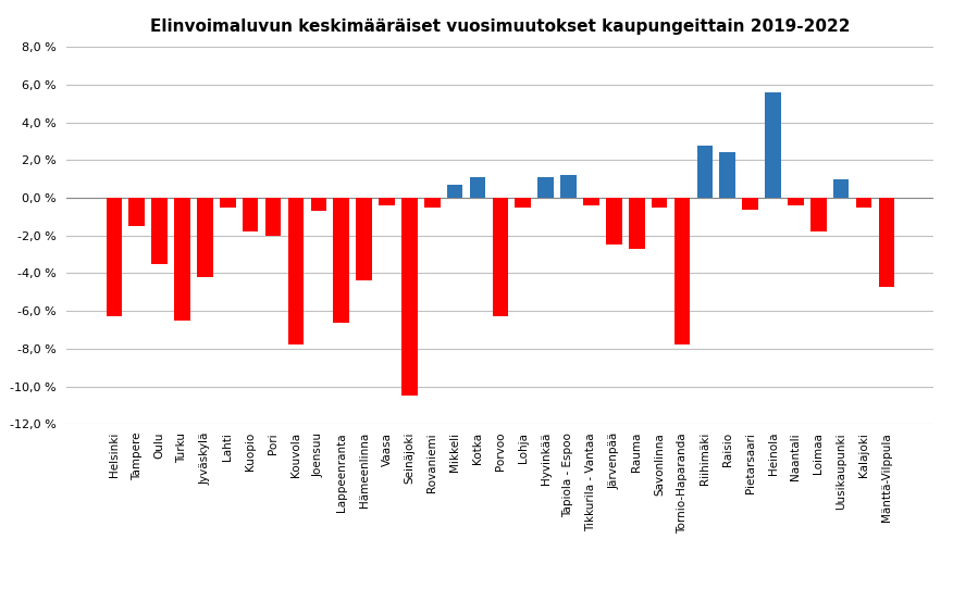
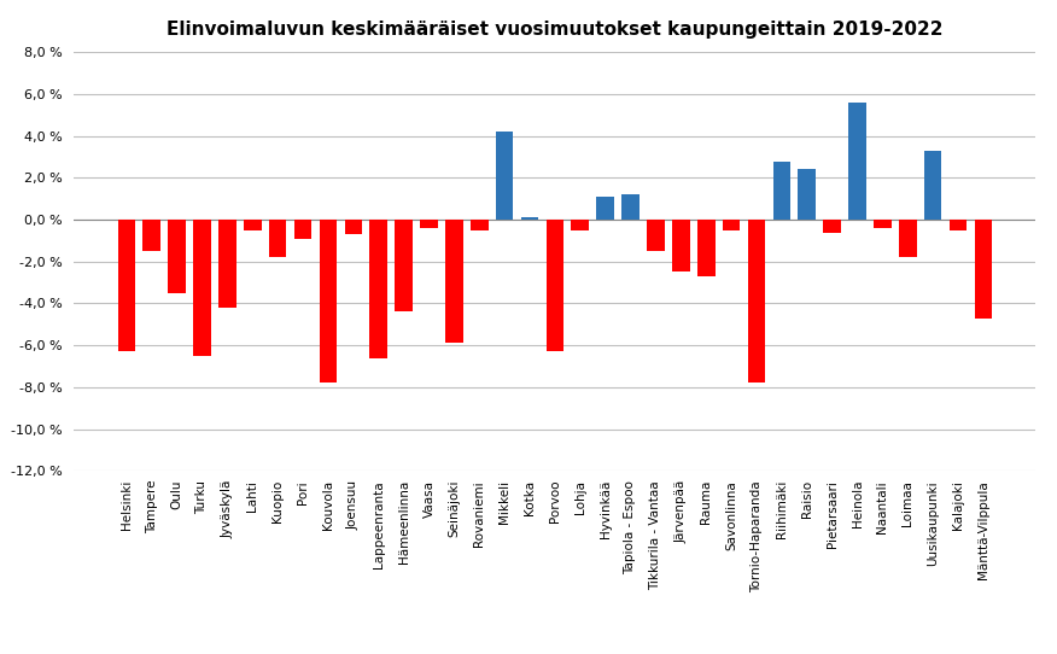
Pori: -2,0 % -> -0,9 %
Seinäjoki: -10,5 % -> -5,9 %
Mikkeli: 0,7 % -> 4,2 %
Kotka: 1,1 % -> 0,1 %
Tikkurila - Vantaa: -0,4 % -> -1,5 %
Uusikaupunki: 1,0 % -> 3,3 %
